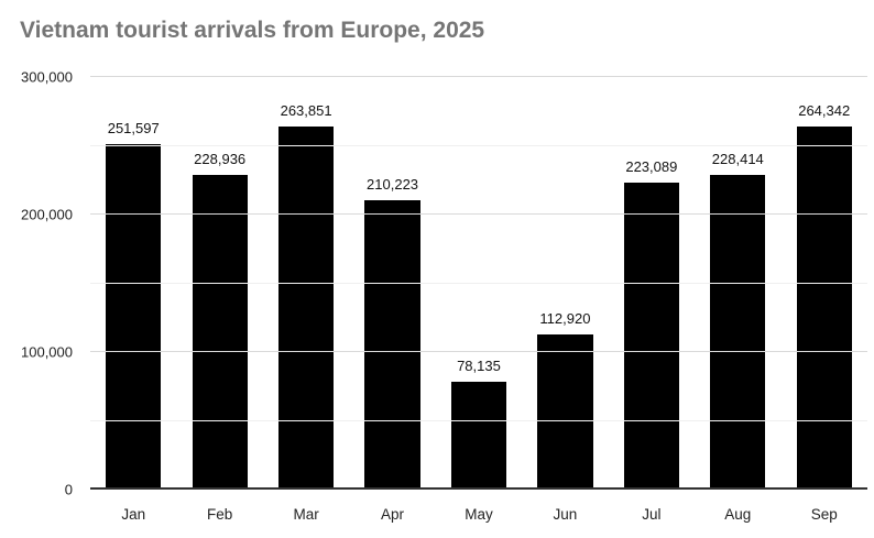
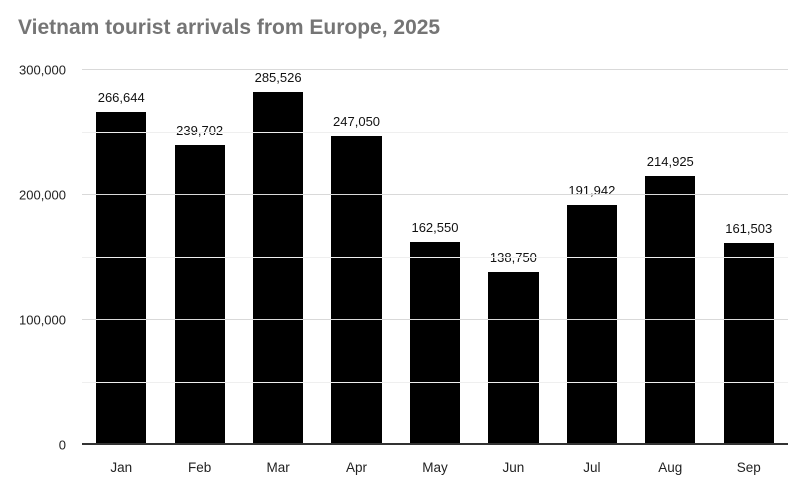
Jan: 251,597 -> 266,644
Feb: 228,936 -> 239,702
Mar: 263,851 -> 285,526
Apr: 210,223 -> 247,050
May: 78,135 -> 162,550
Jun: 112,920 -> 138,750
Jul: 223,089 -> 191,942
Aug: 228,414 -> 214,925
Sep: 264,342 -> 161,503
